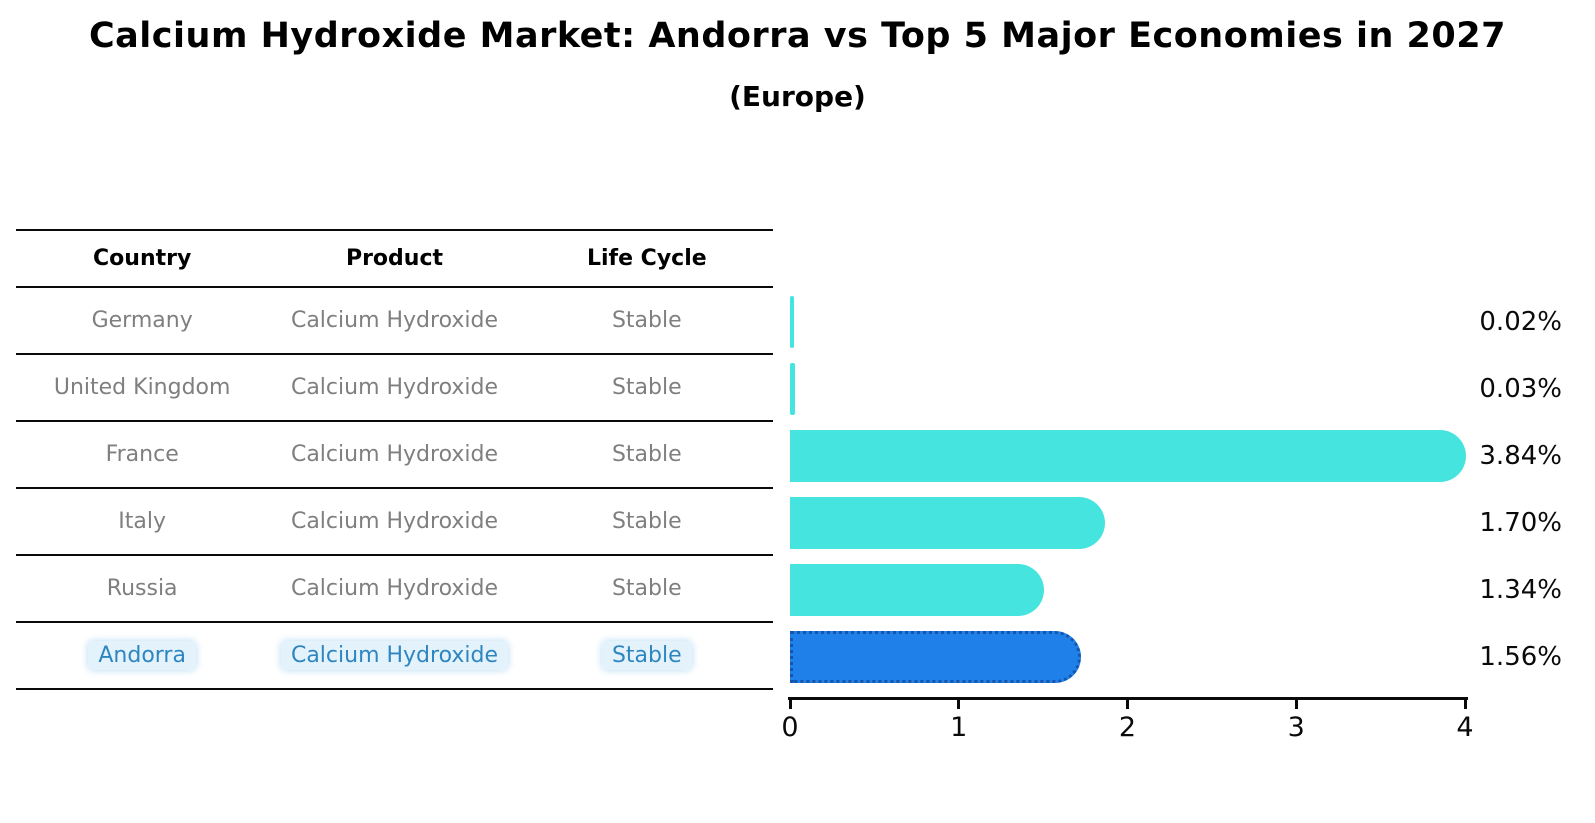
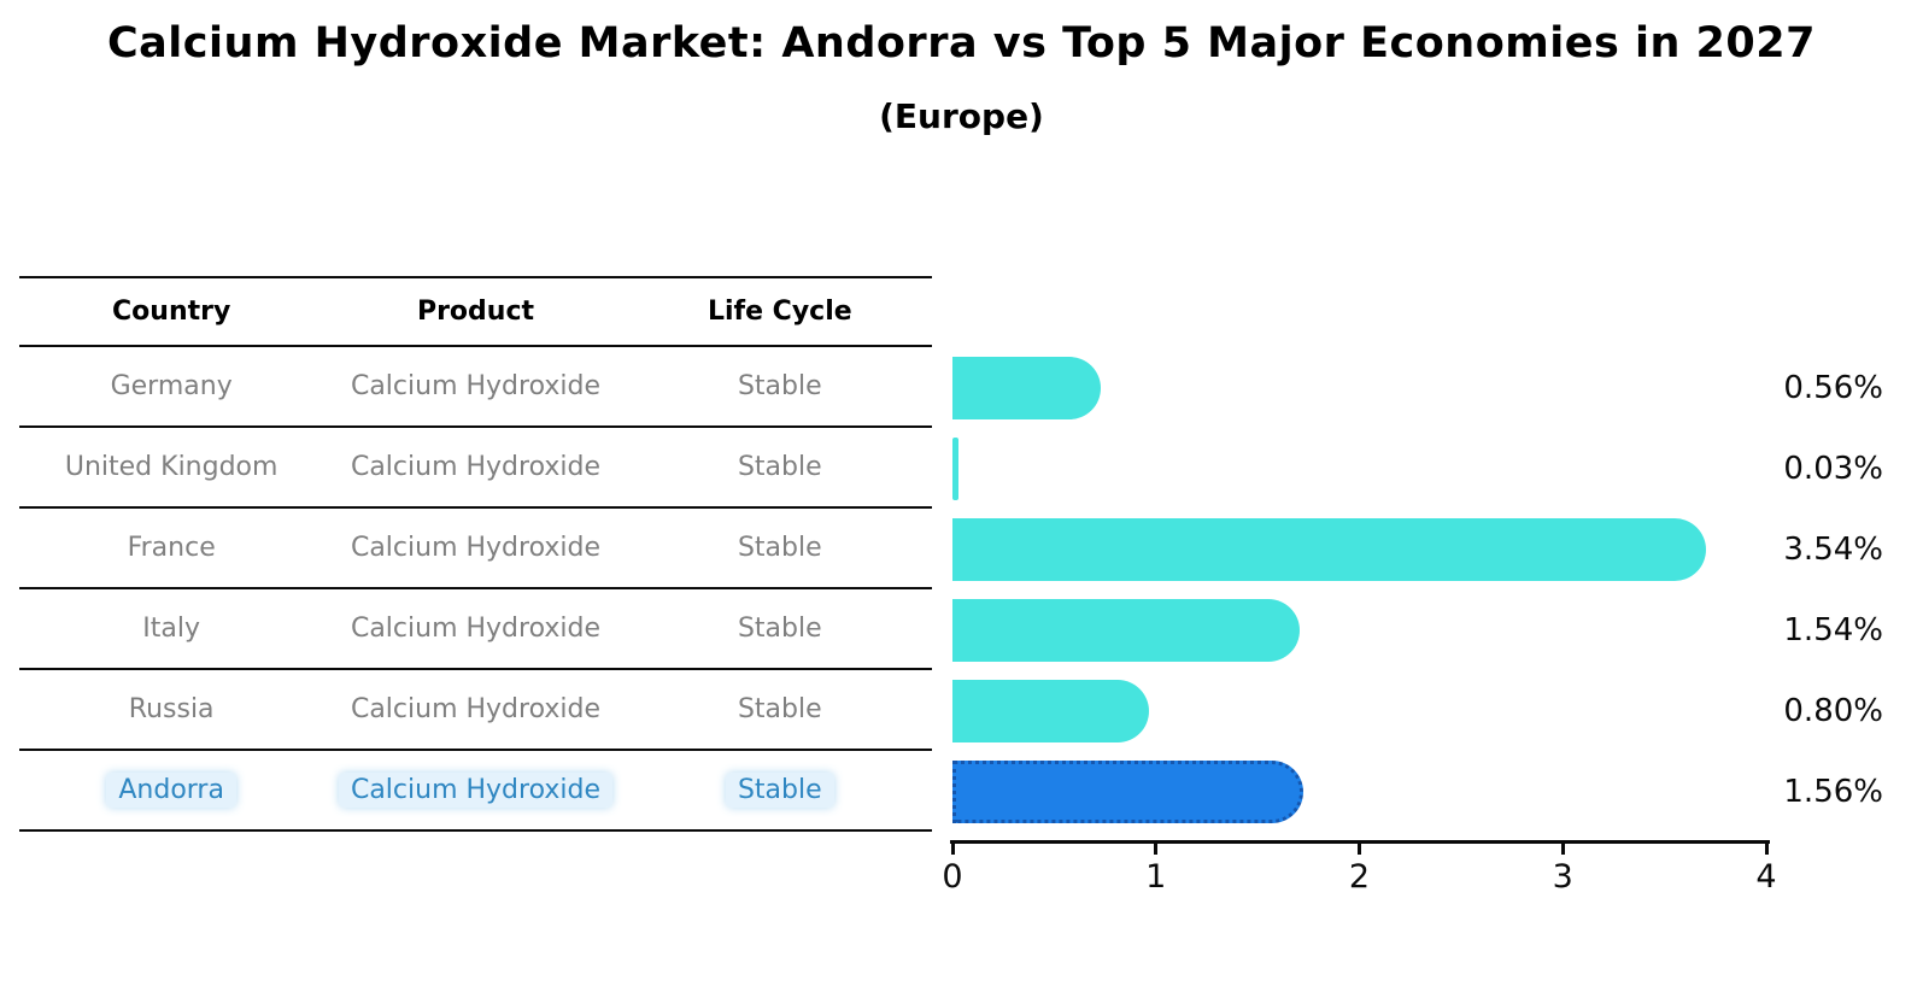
Germany: 0.02% -> 0.56%
France: 3.84% -> 3.54%
Italy: 1.70% -> 1.54%
Russia: 1.34% -> 0.80%
